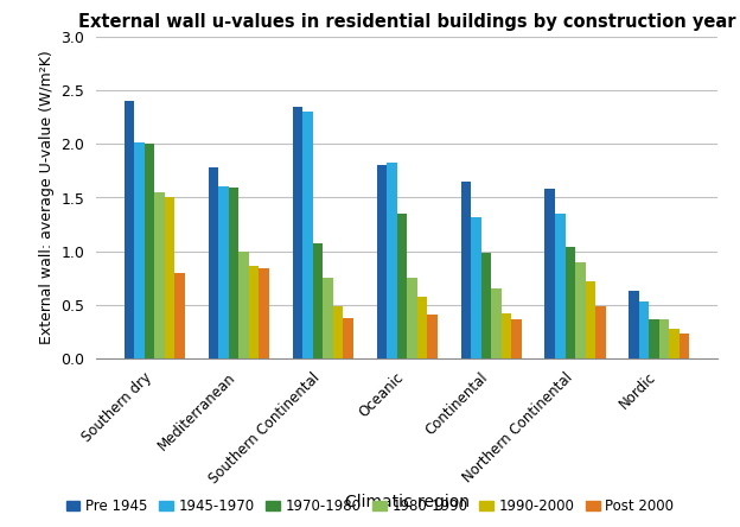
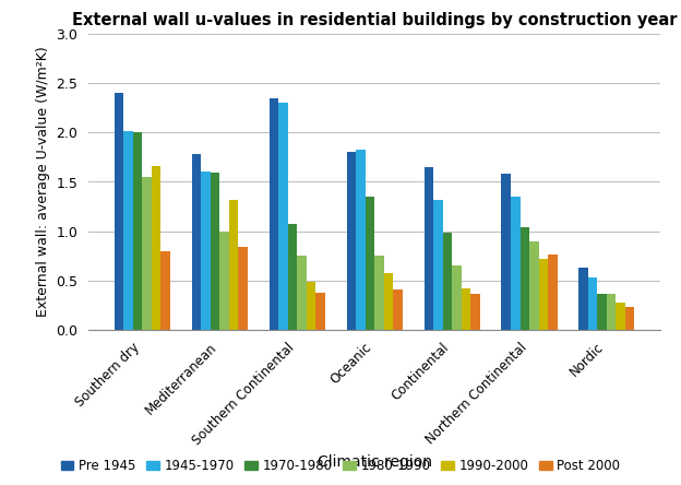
1990-2000/Southern dry: 1.50 -> 1.66
1990-2000/Mediterranean: 0.86 -> 1.32
Post 2000/Northern Continental: 0.49 -> 0.76
